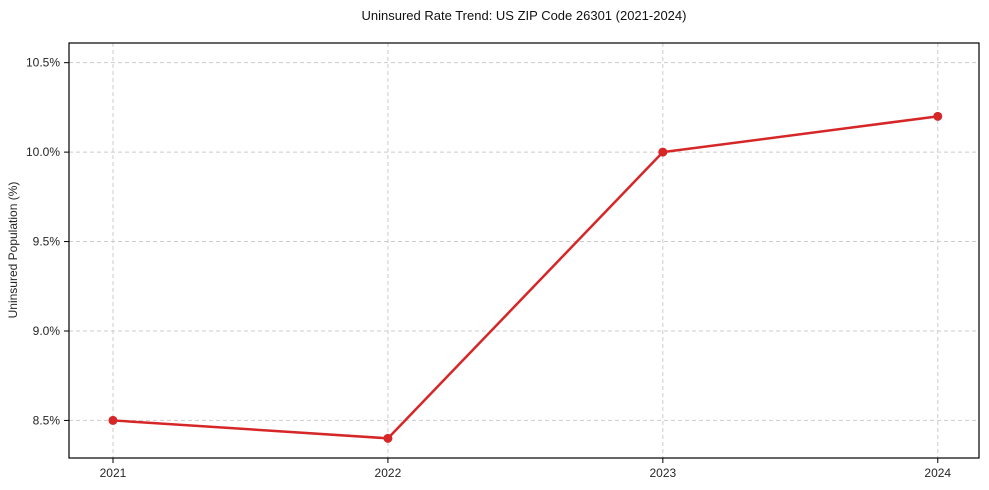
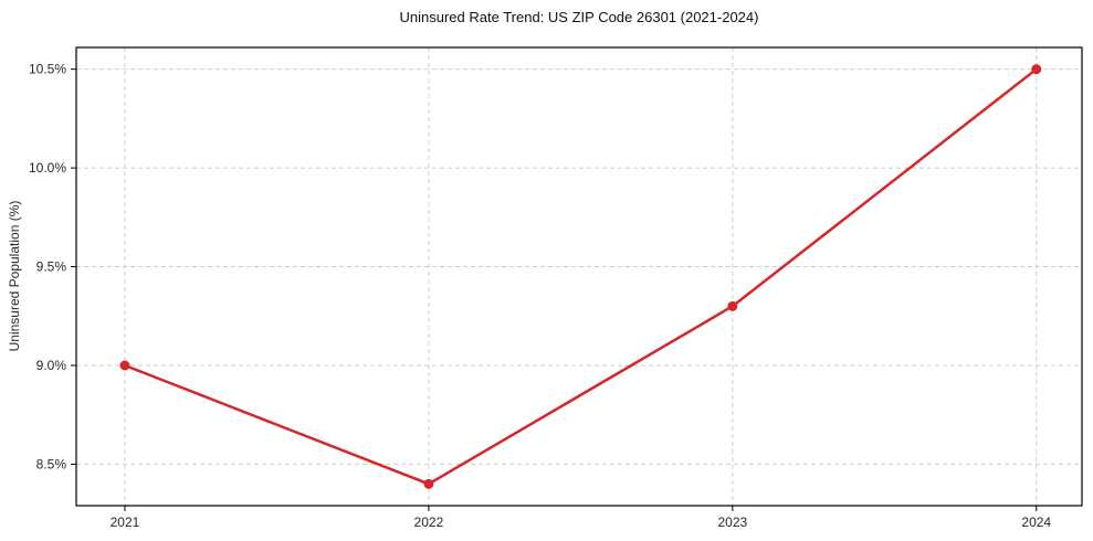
2021: 8.5% -> 9.0%
2023: 10.0% -> 9.3%
2024: 10.2% -> 10.5%
